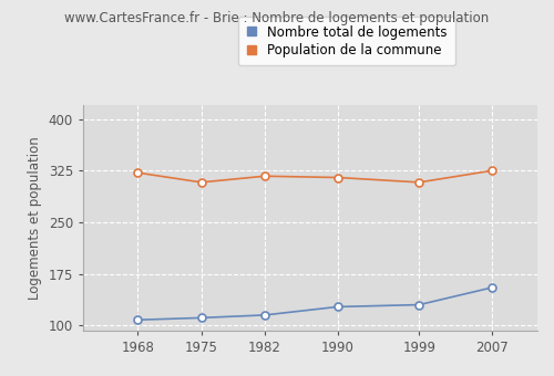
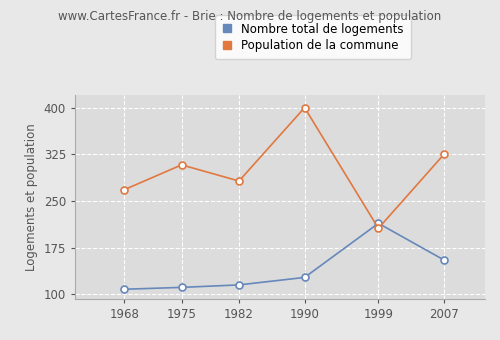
Population de la commune/1968: 322 -> 268
Population de la commune/1982: 317 -> 282
Population de la commune/1990: 315 -> 400
Nombre total de logements/1999: 130 -> 214
Population de la commune/1999: 308 -> 206
